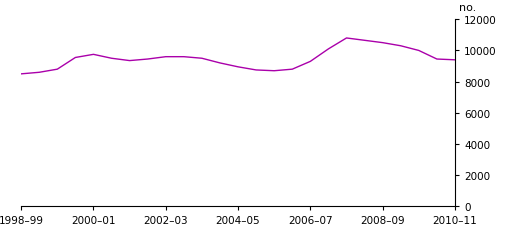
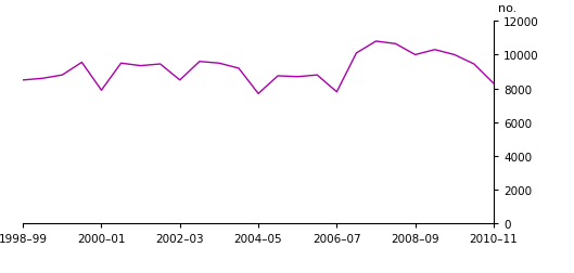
2000–01: 9800 -> 7900
2002–03: 9600 -> 8500
2004–05: 9000 -> 7700
2006–07: 9300 -> 7800
2008–09: 10500 -> 10000
2010–11: 9400 -> 8300
